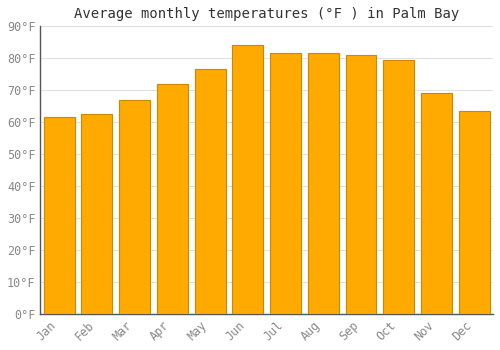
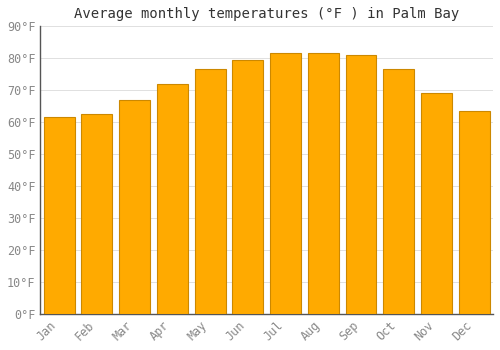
Jun: 84.0°F -> 79.5°F
Oct: 79.5°F -> 76.5°F
